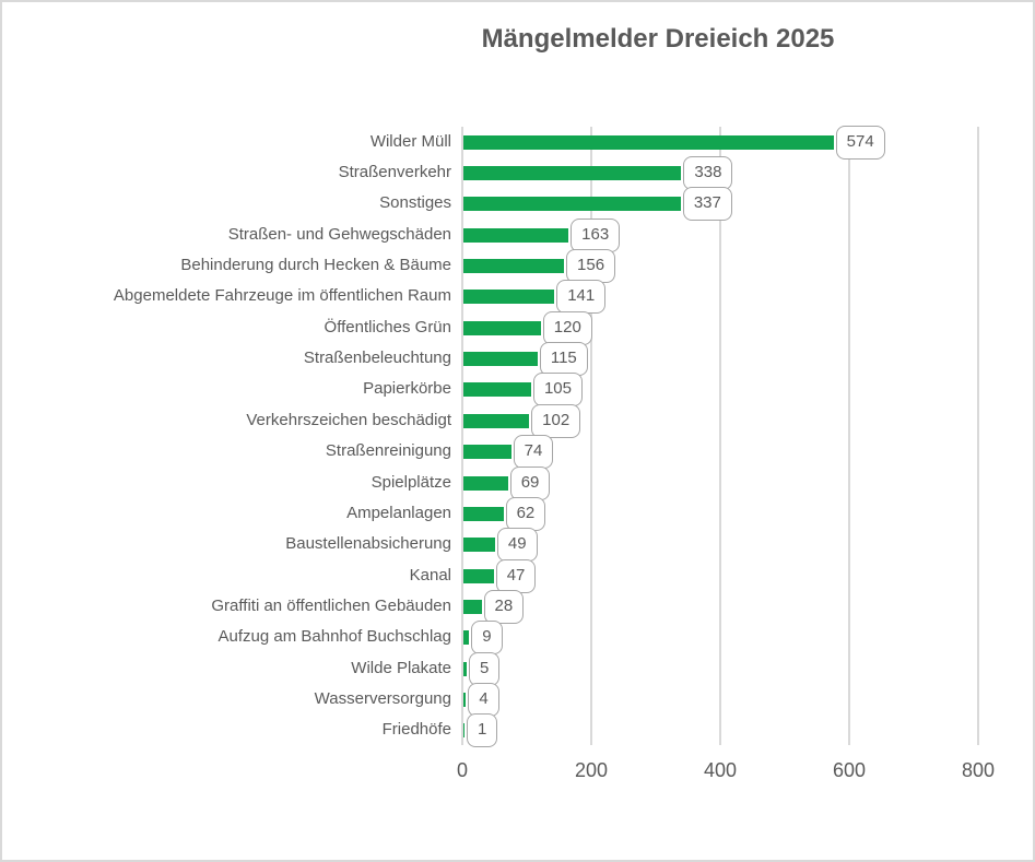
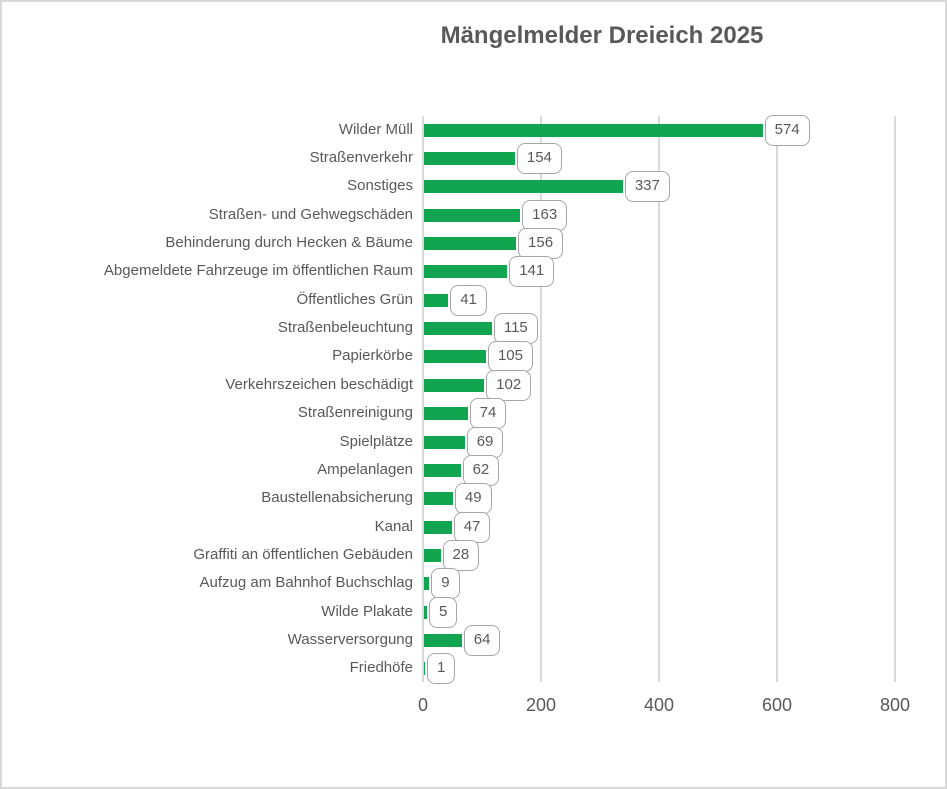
Straßenverkehr: 338 -> 154
Öffentliches Grün: 120 -> 41
Wasserversorgung: 4 -> 64
